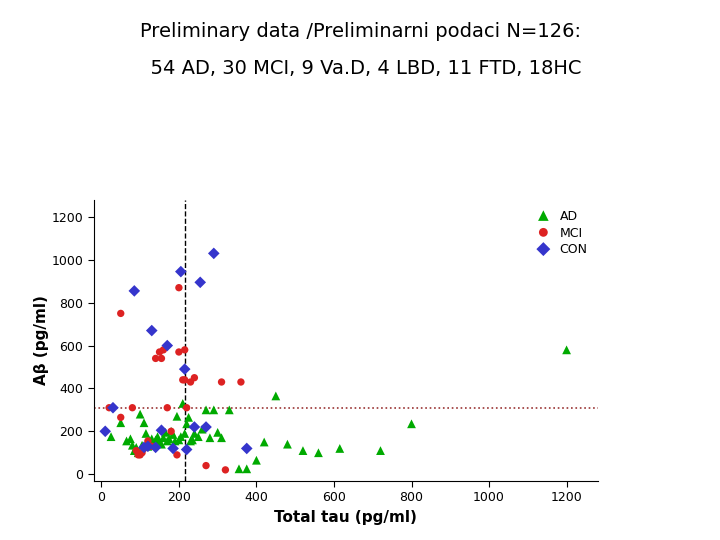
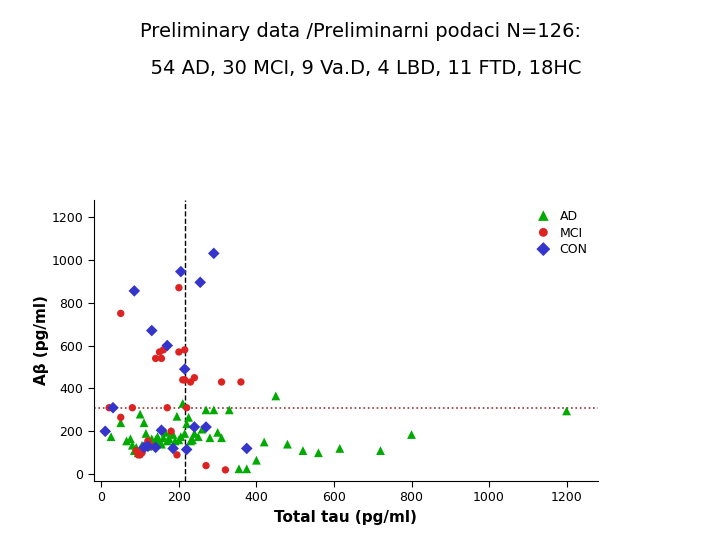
AD/800: 235 -> 185
AD/1200: 580 -> 295
